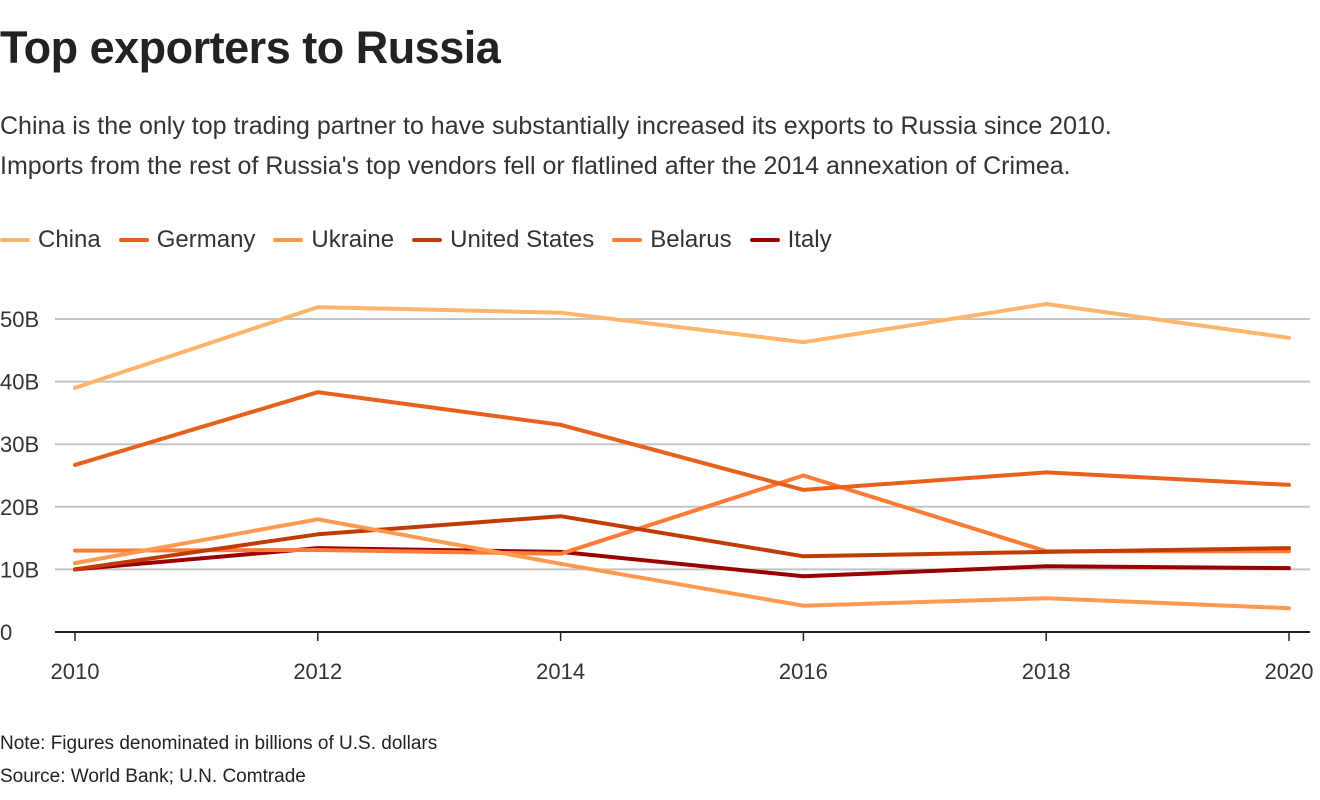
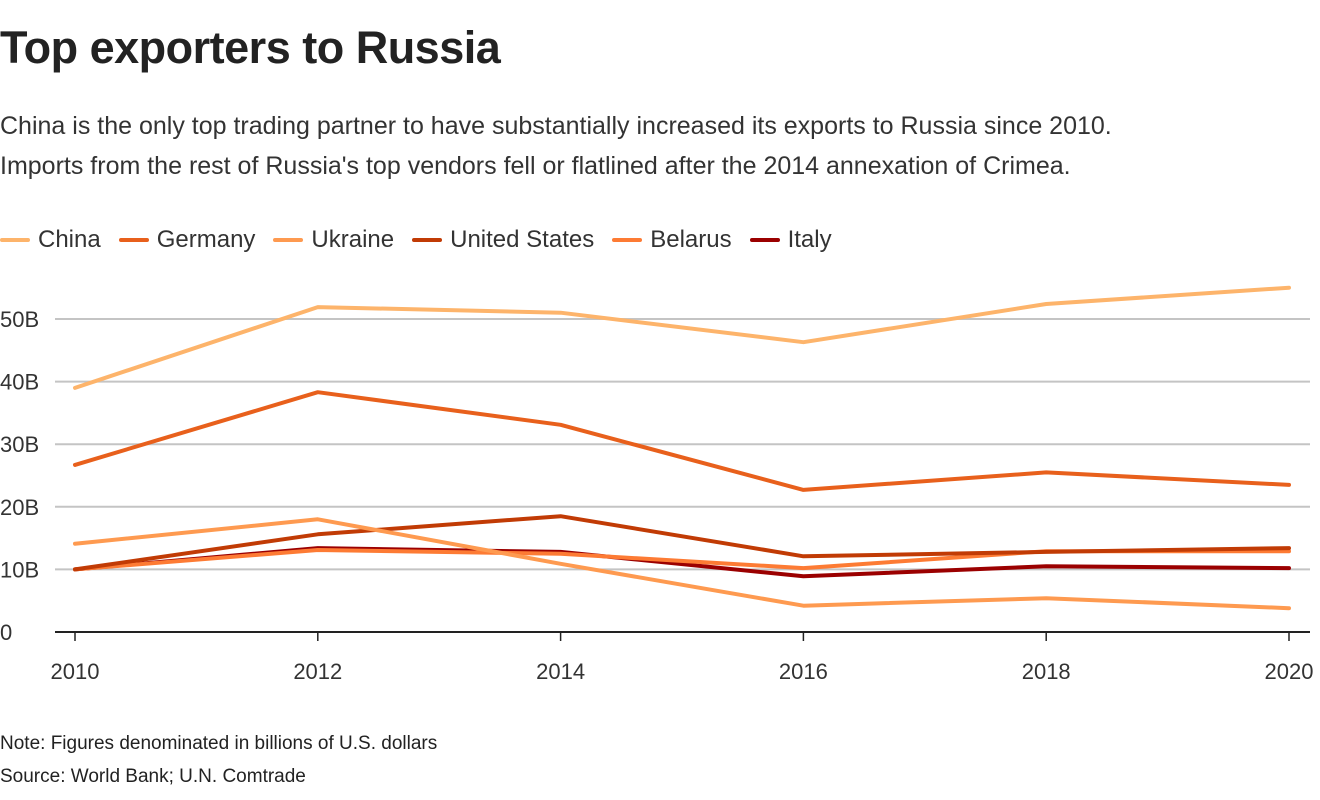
Ukraine/2010: 11B -> 14B
Belarus/2010: 13B -> 10B
Belarus/2016: 25B -> 10B
China/2020: 47B -> 55B
